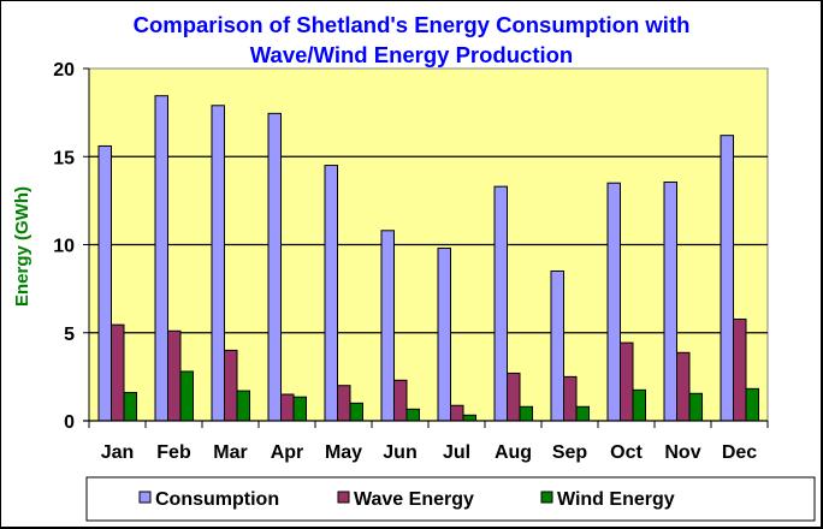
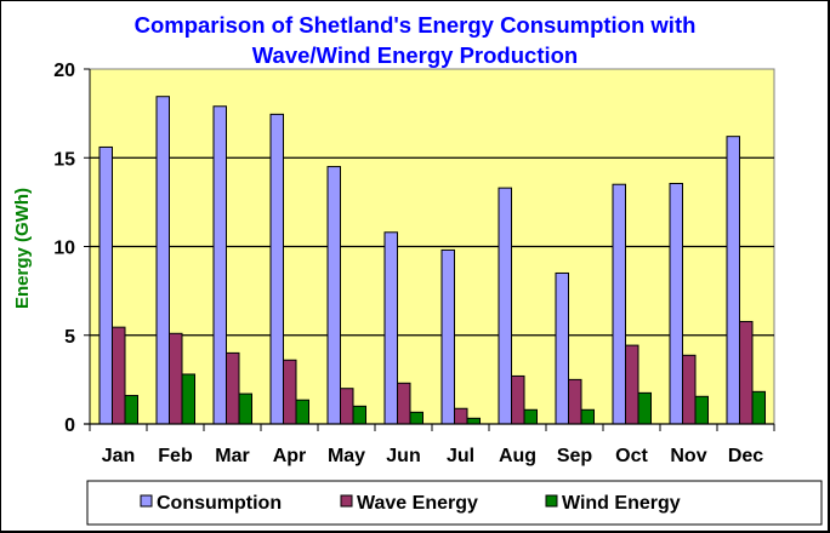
Wave Energy/Apr: 1.5 -> 3.6
